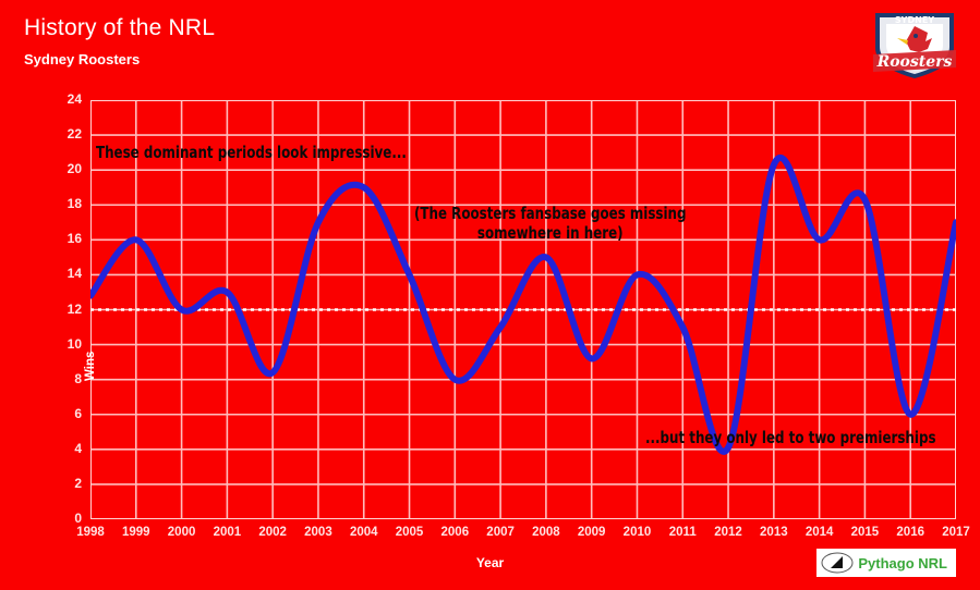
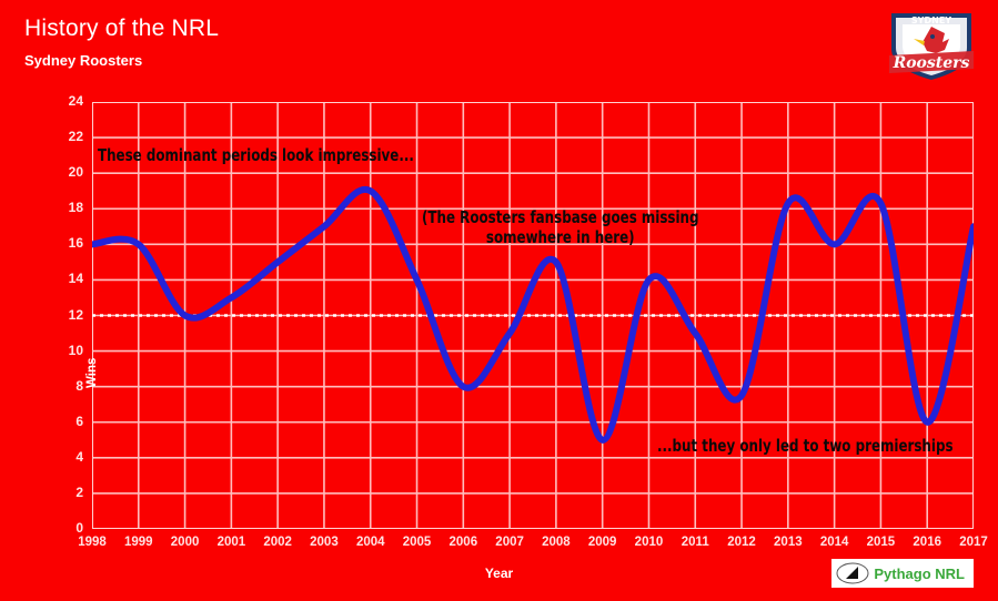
1998: 12.8 -> 16.0
2002: 8.4 -> 15.0
2009: 9.2 -> 5.0
2012: 4.1 -> 7.5
2013: 20.3 -> 18.3
